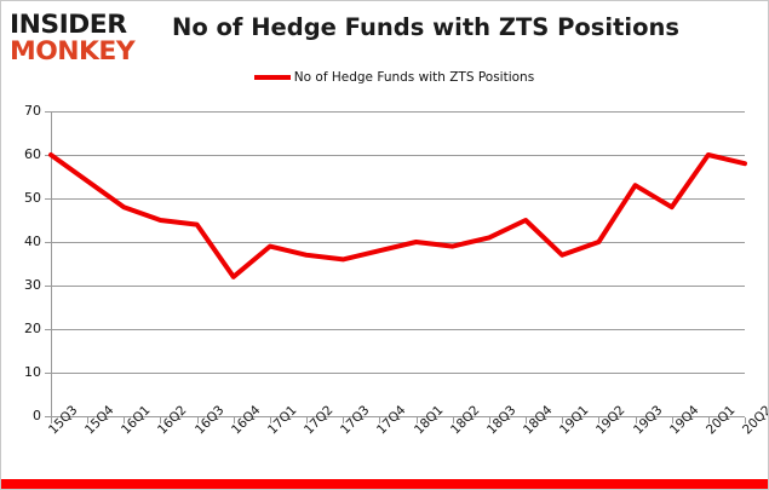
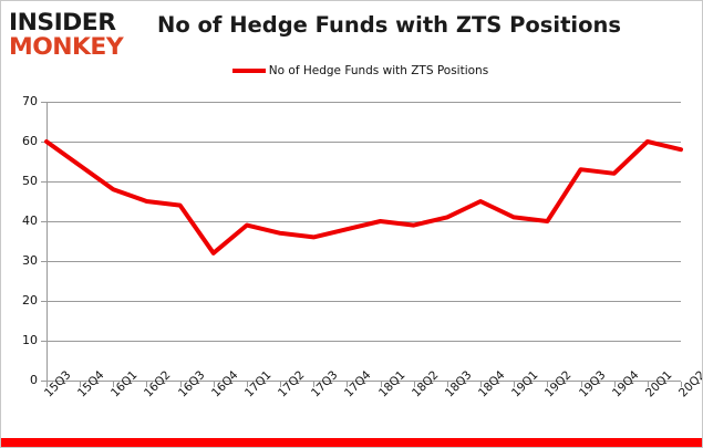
19Q1: 37 -> 41
19Q4: 48 -> 52
